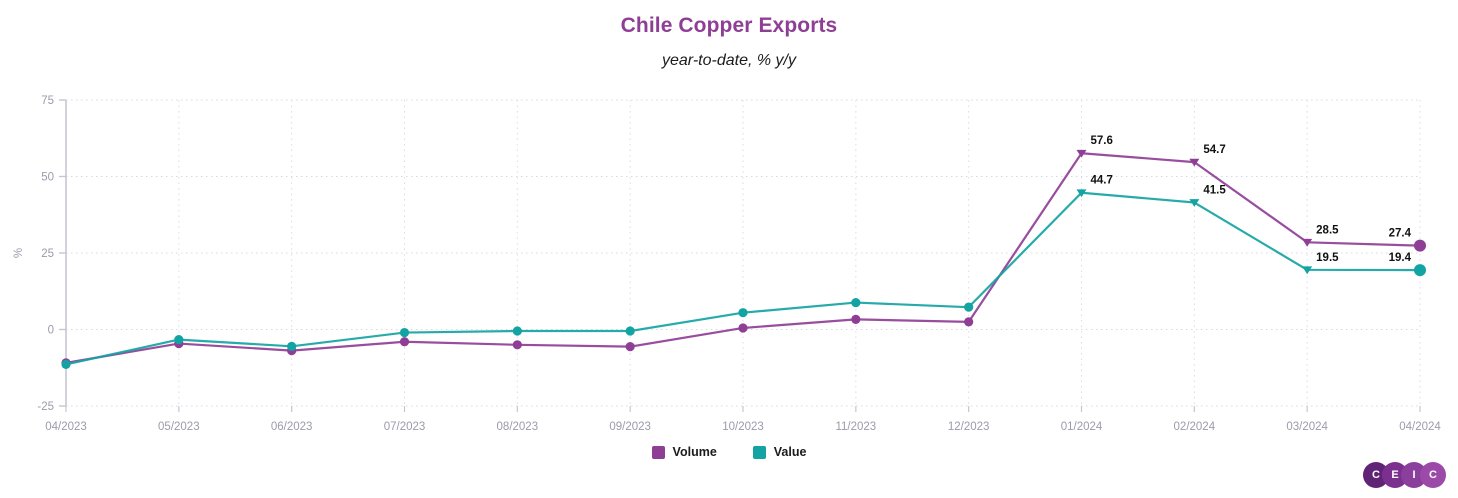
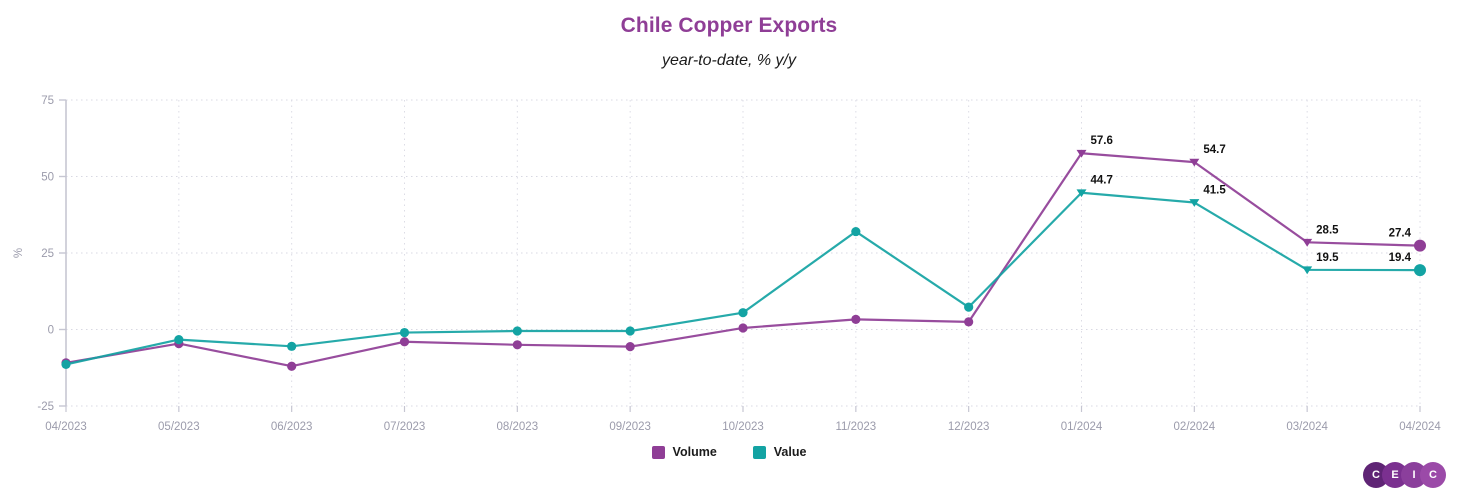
Volume/06/2023: -7 -> -12
Value/11/2023: 9 -> 32
